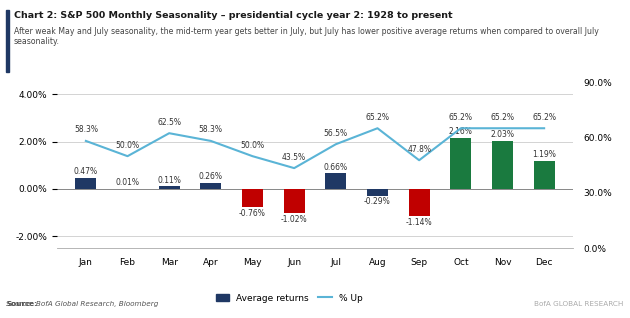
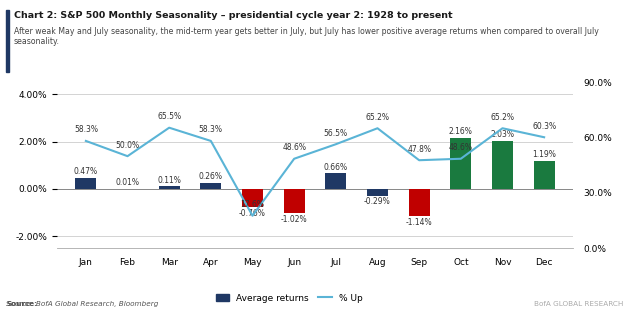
% Up/Mar: 62.5% -> 65.5%
% Up/May: 50.0% -> 17.6%
% Up/Jun: 43.5% -> 48.6%
% Up/Oct: 65.2% -> 48.6%
% Up/Dec: 65.2% -> 60.3%
